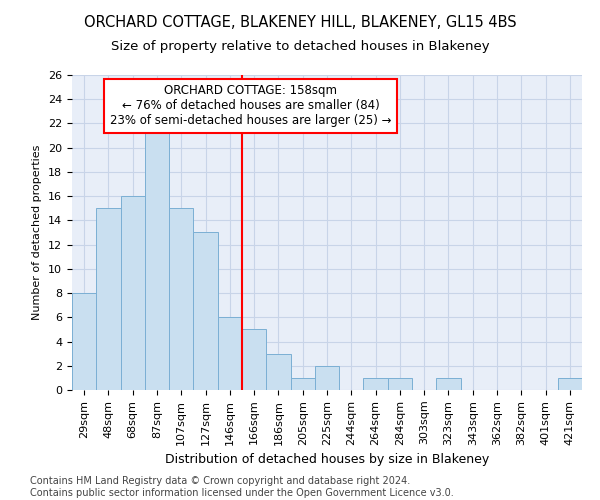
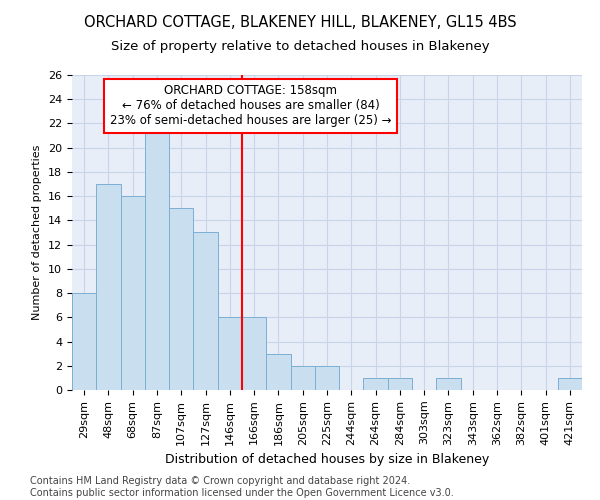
48sqm: 15 -> 17
166sqm: 5 -> 6
205sqm: 1 -> 2
